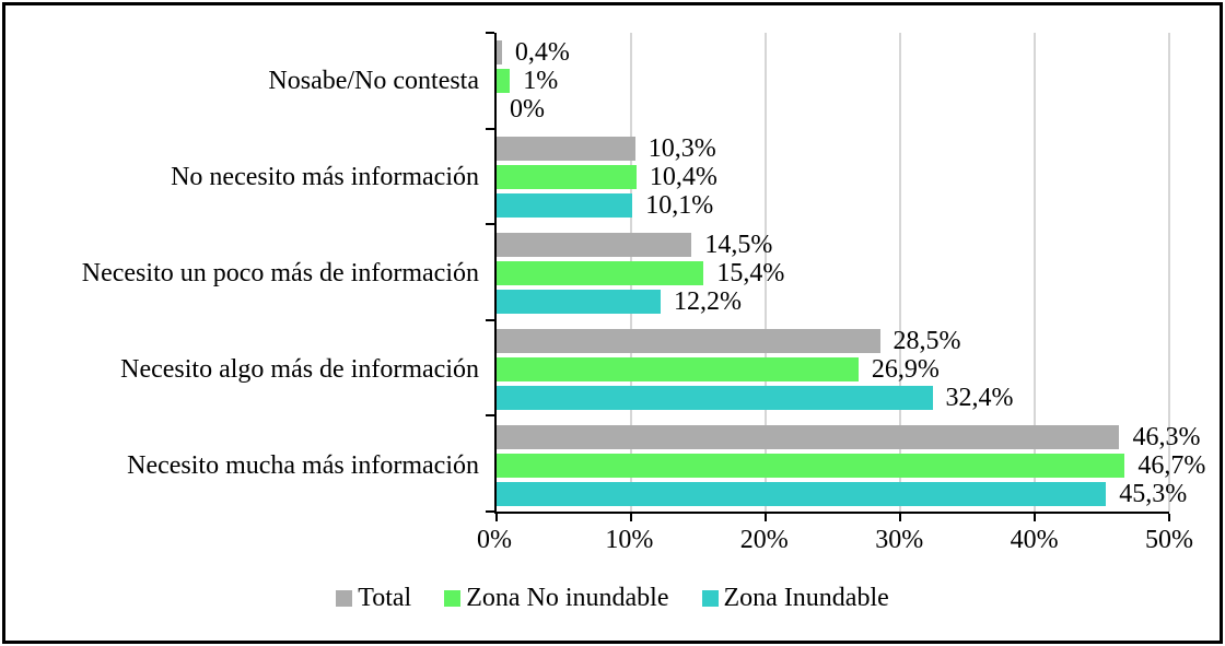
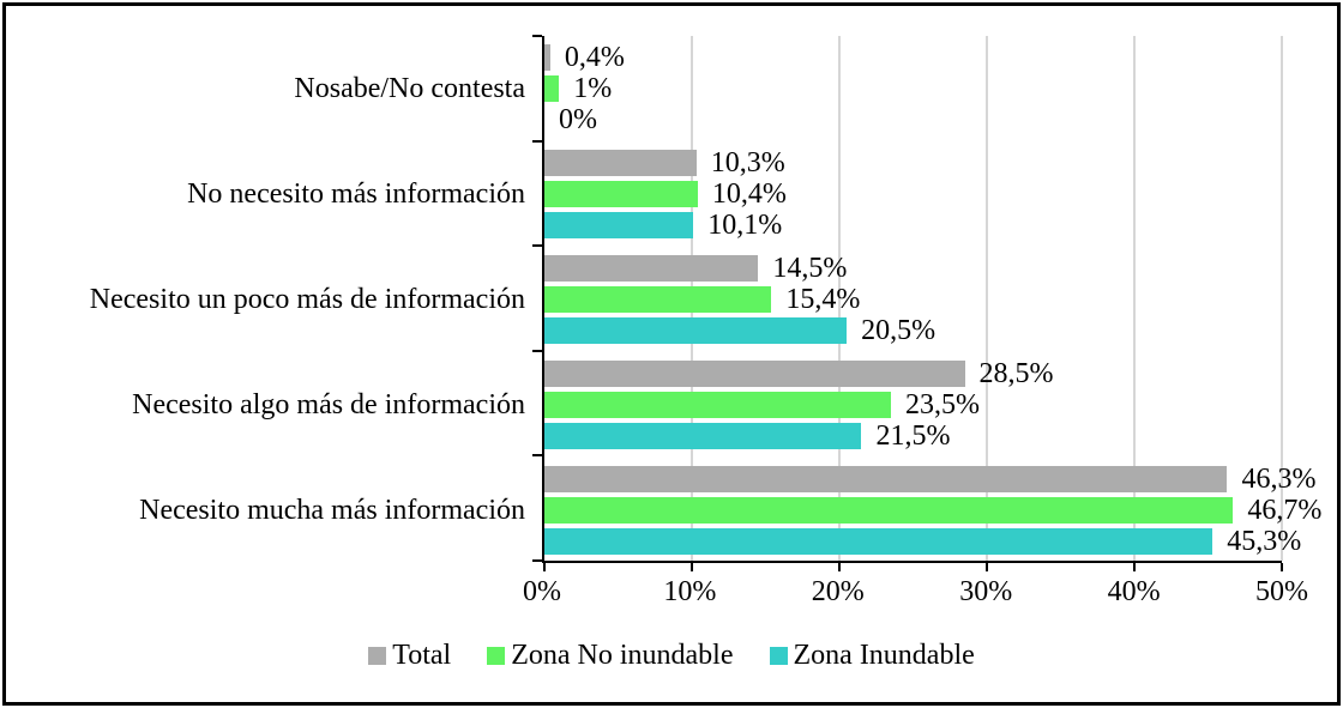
Zona Inundable/Necesito un poco más de información: 12,2% -> 20,5%
Zona No inundable/Necesito algo más de información: 26,9% -> 23,5%
Zona Inundable/Necesito algo más de información: 32,4% -> 21,5%
